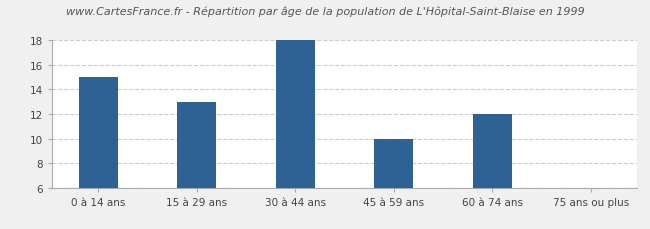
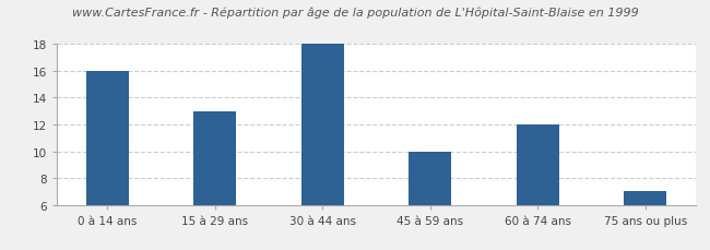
0 à 14 ans: 15 -> 16
75 ans ou plus: 6 -> 7
